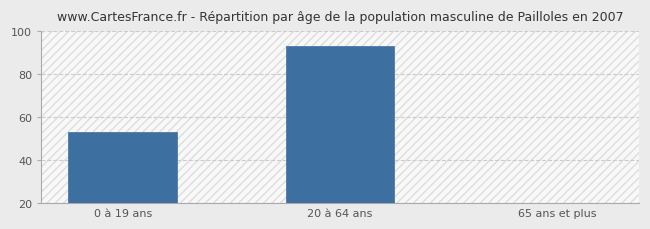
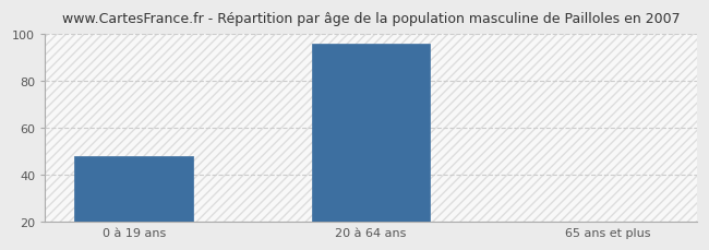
0 à 19 ans: 53 -> 48
20 à 64 ans: 93 -> 96
